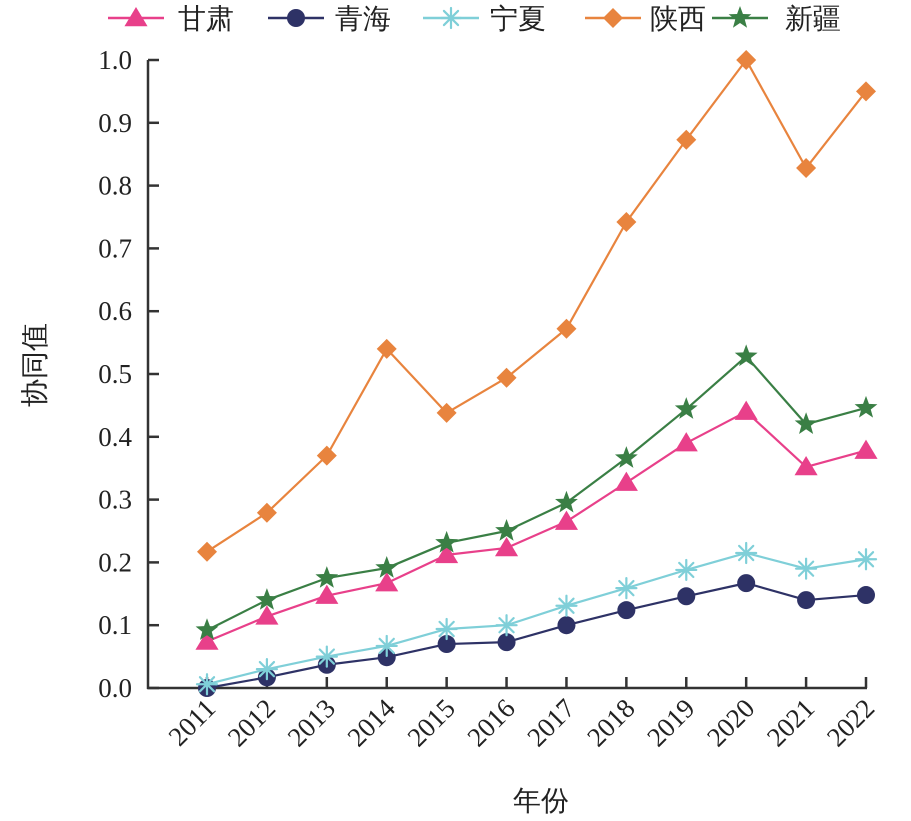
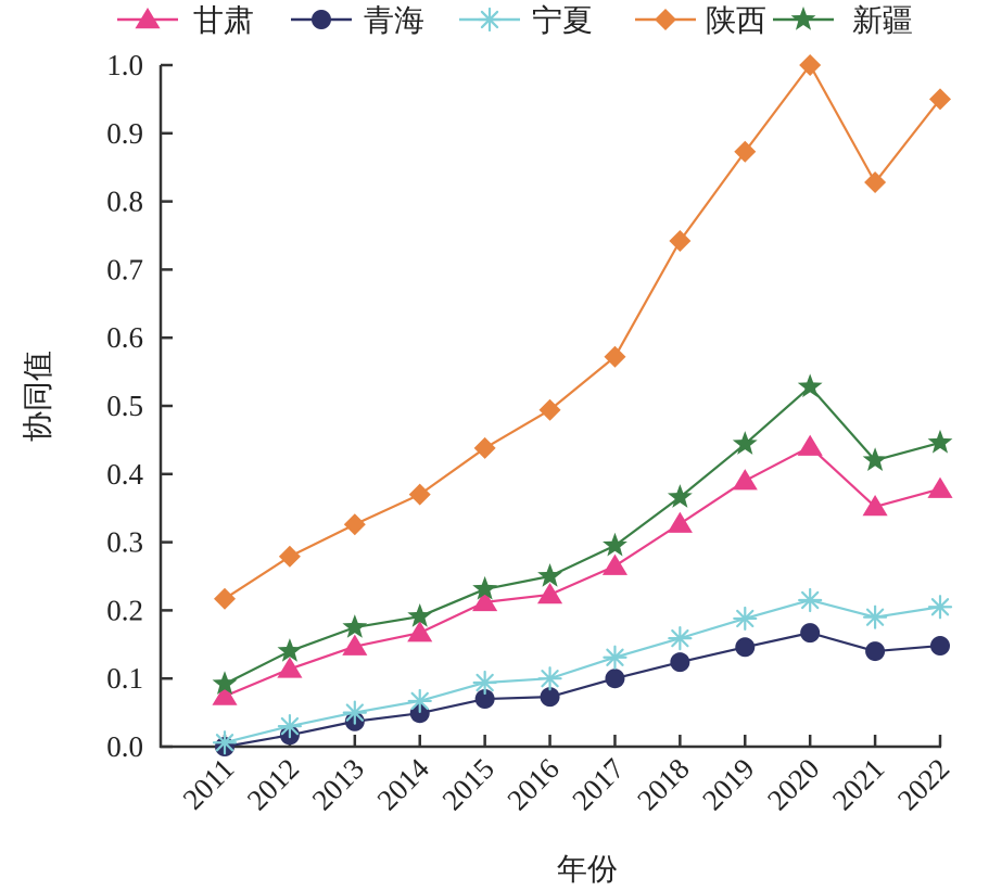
陕西/2013: 0.37 -> 0.33
陕西/2014: 0.54 -> 0.37
